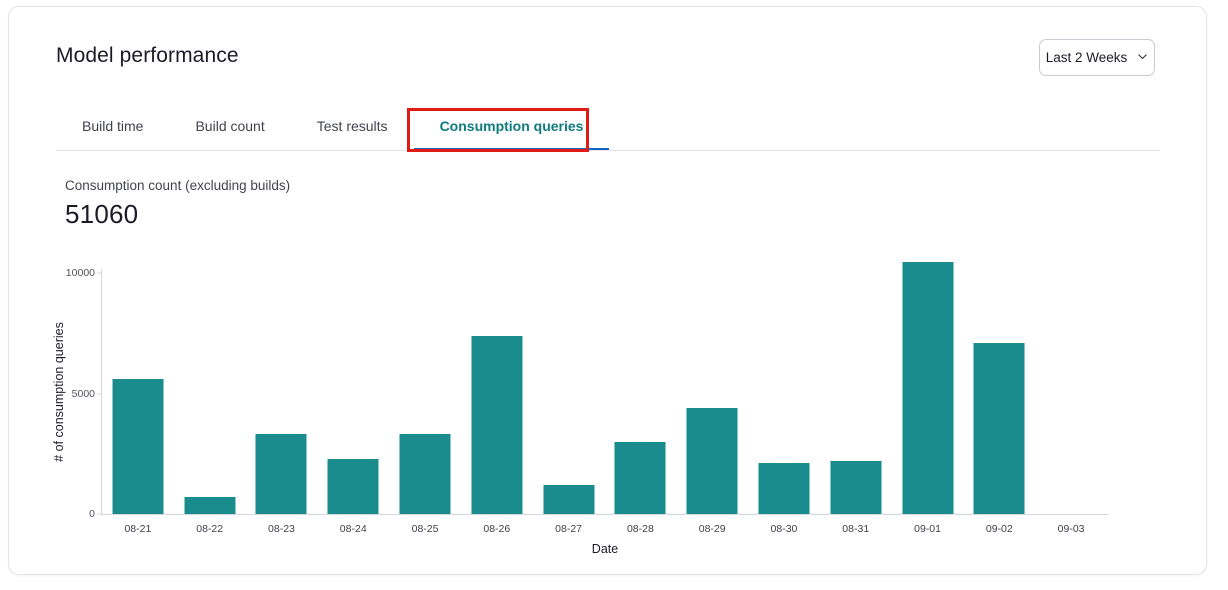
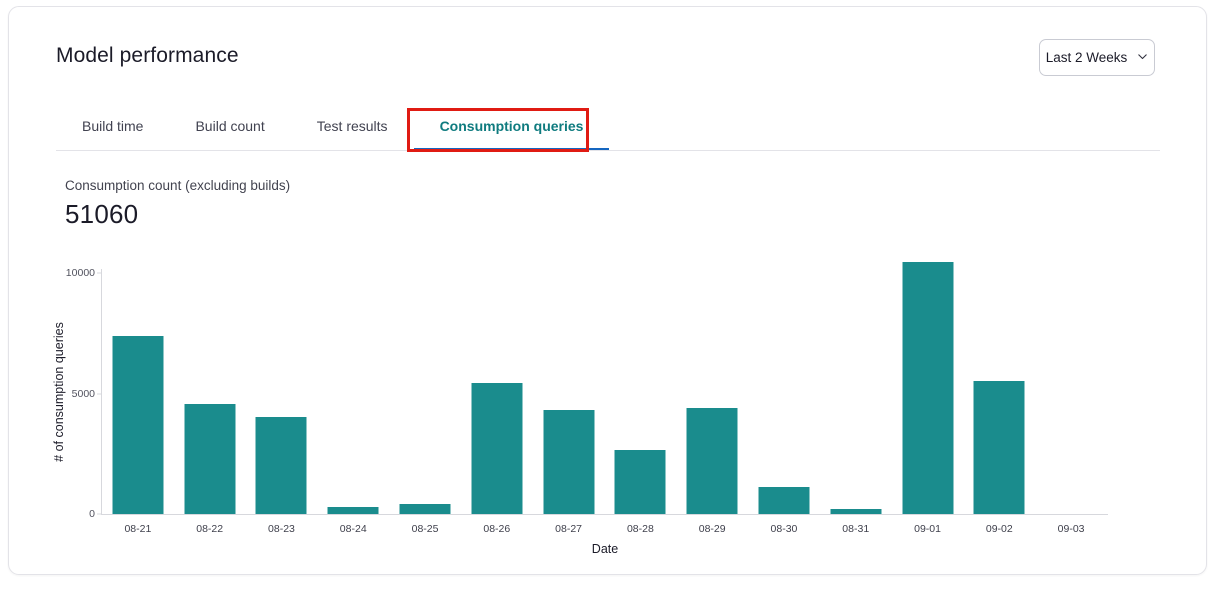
08-21: 5600 -> 7400
08-22: 700 -> 4600
08-23: 3300 -> 4000
08-24: 2300 -> 300
08-25: 3300 -> 400
08-26: 7400 -> 5400
08-27: 1200 -> 4300
08-28: 3000 -> 2600
08-30: 2100 -> 1100
08-31: 2200 -> 200
09-02: 7100 -> 5500
